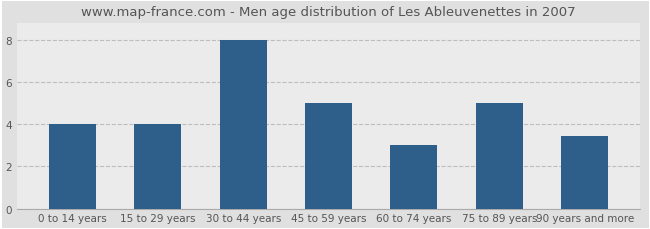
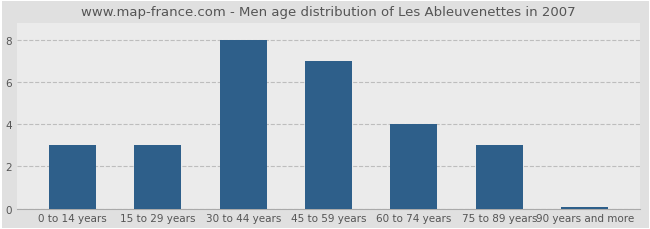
0 to 14 years: 4.00 -> 3.00
15 to 29 years: 4.00 -> 3.00
45 to 59 years: 5.00 -> 7.00
60 to 74 years: 3.00 -> 4.00
75 to 89 years: 5.00 -> 3.00
90 years and more: 3.45 -> 0.07
